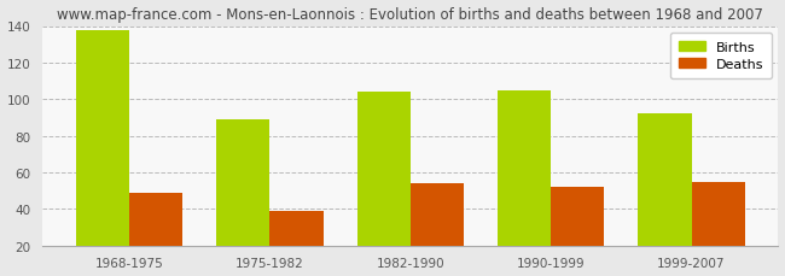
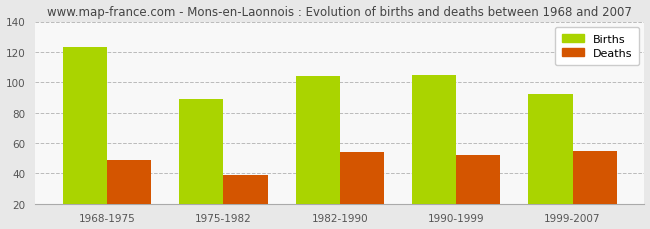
Births/1968-1975: 138 -> 123
